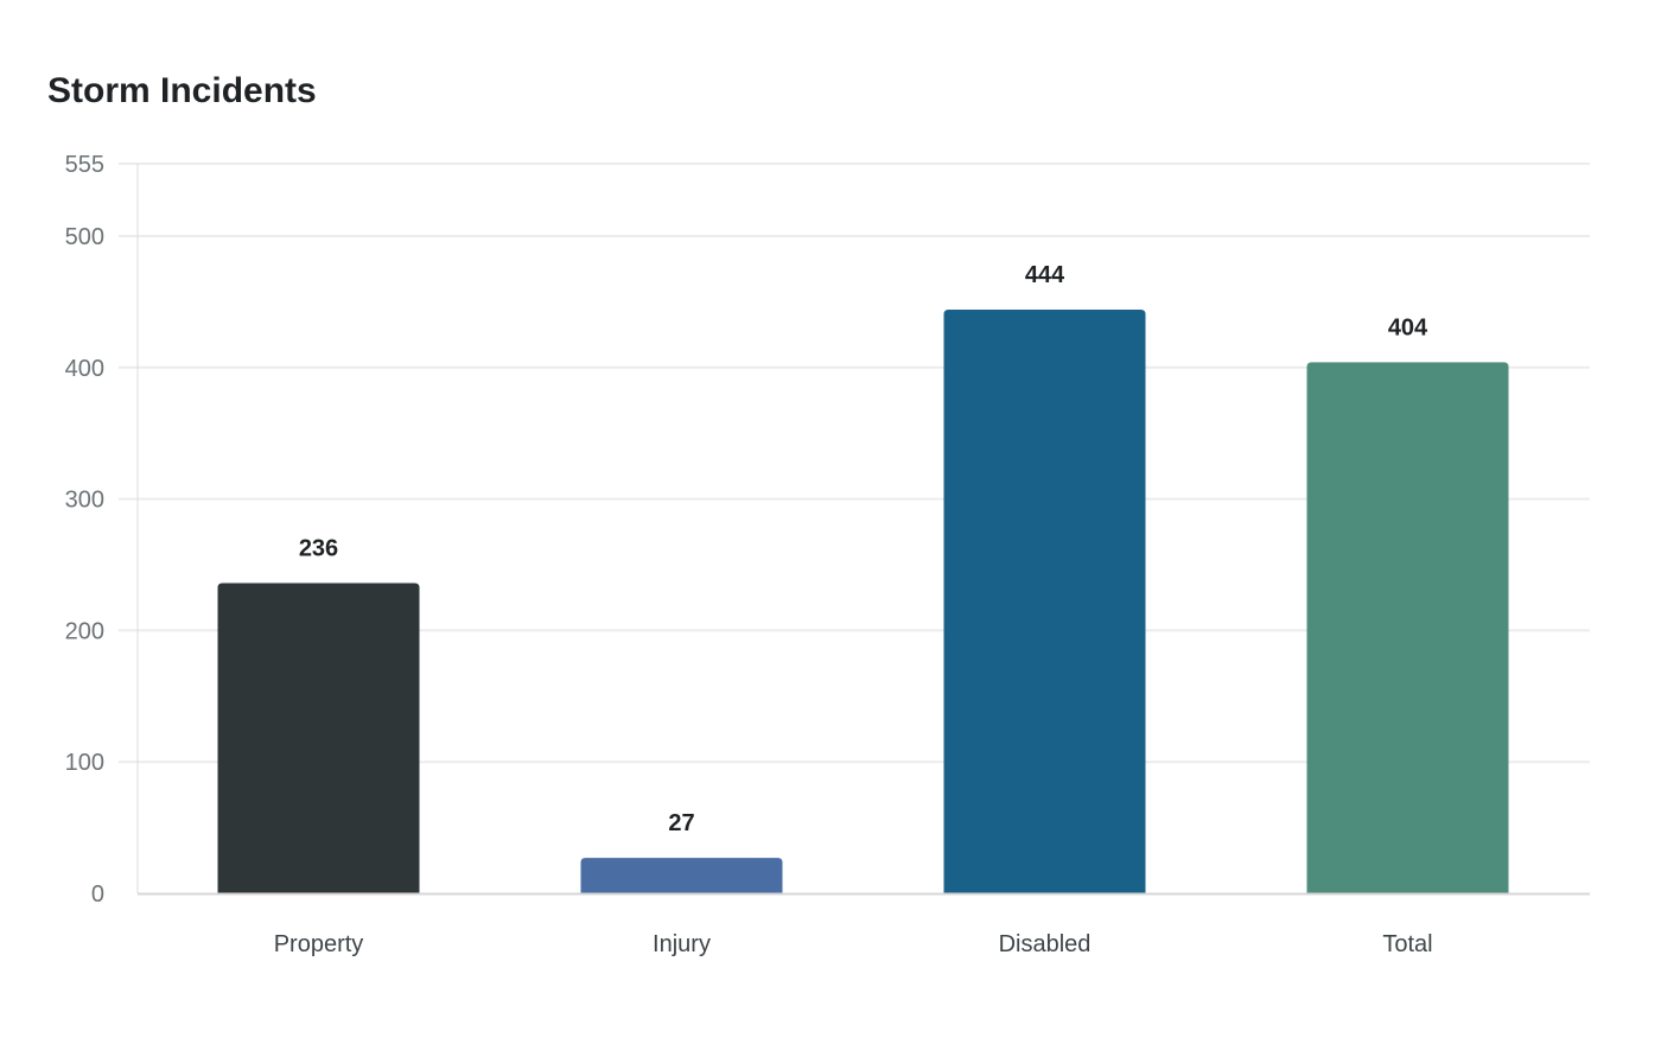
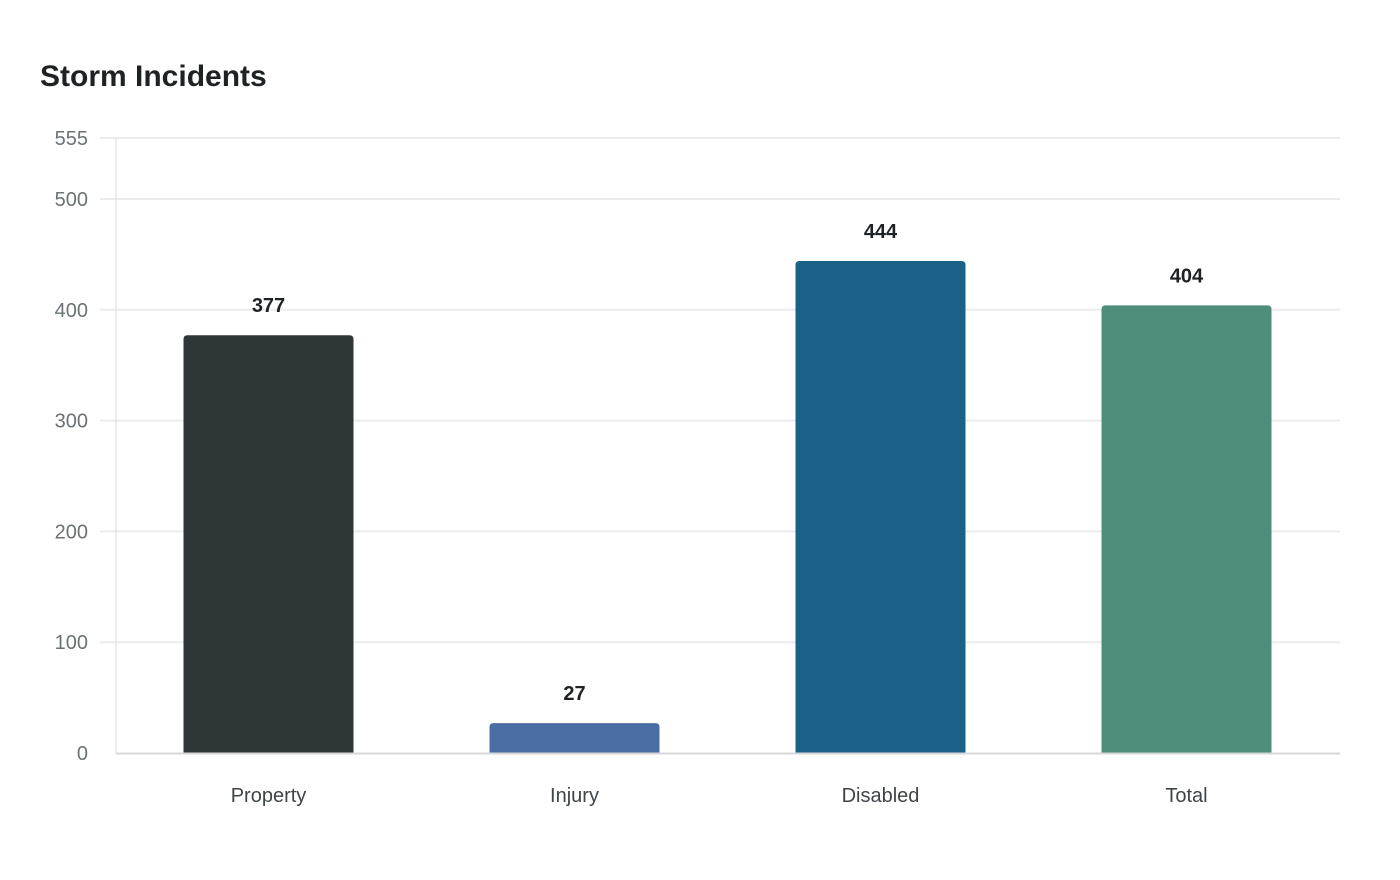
Property: 236 -> 377
